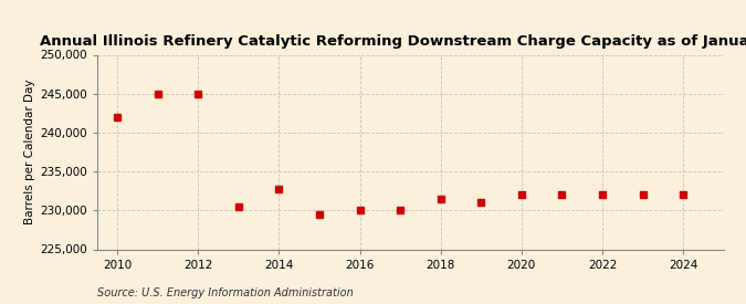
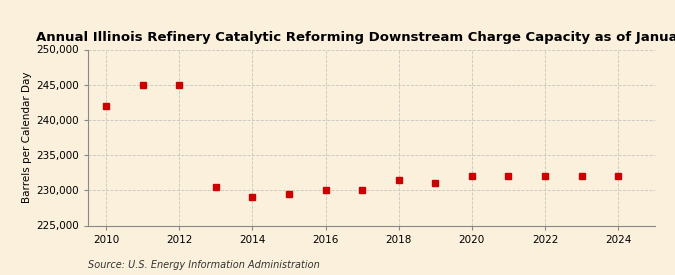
2014: 232,800 -> 229,000
